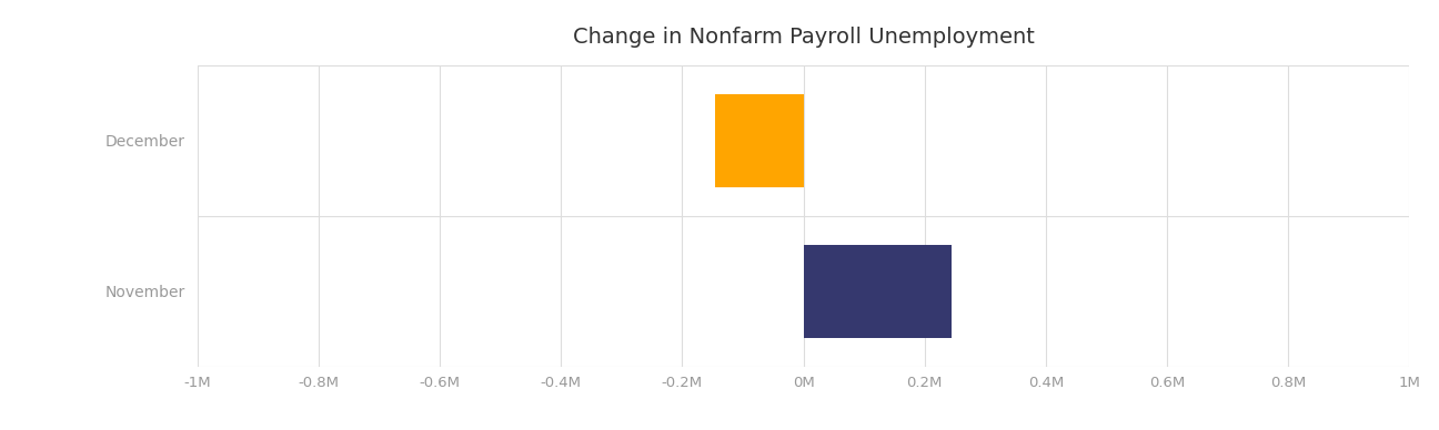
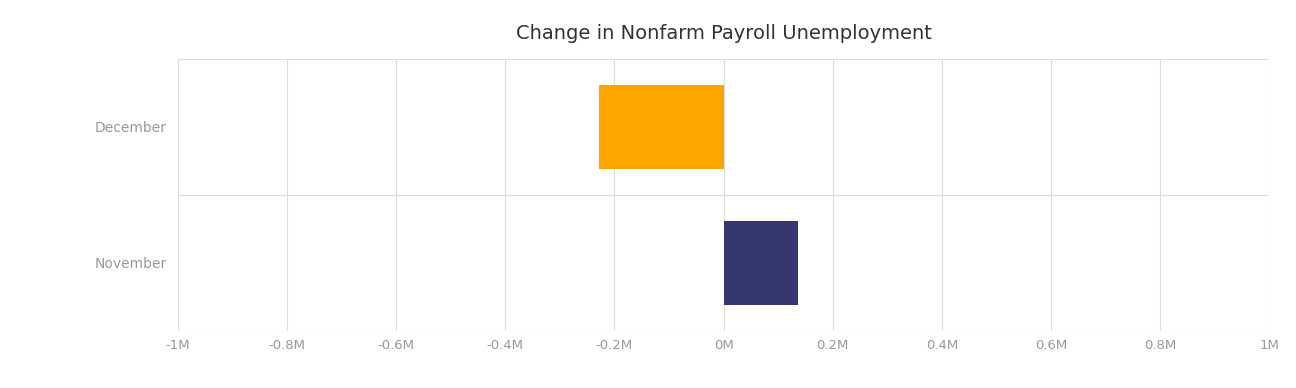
December: -0.145M -> -0.228M
November: 0.245M -> 0.136M
